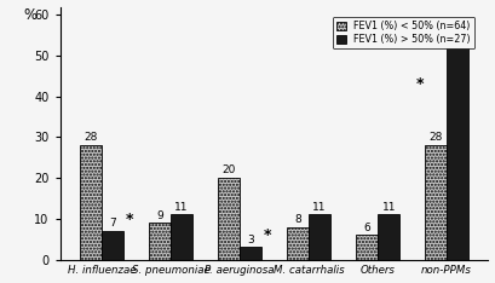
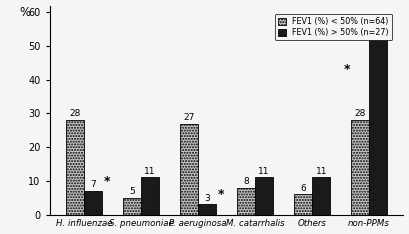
FEV1 (%) < 50% (n=64)/S. pneumoniae: 9 -> 5
FEV1 (%) < 50% (n=64)/P. aeruginosa: 20 -> 27
